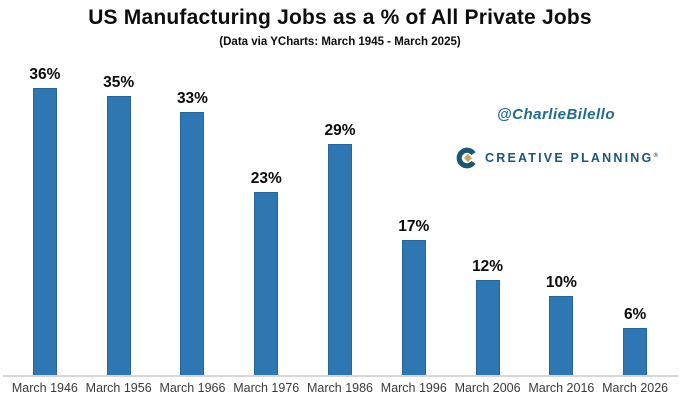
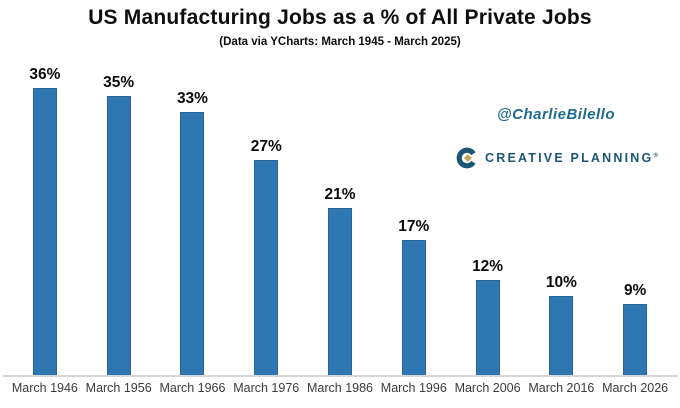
March 1976: 23% -> 27%
March 1986: 29% -> 21%
March 2026: 6% -> 9%
